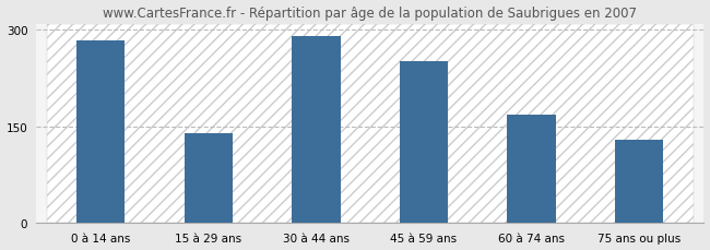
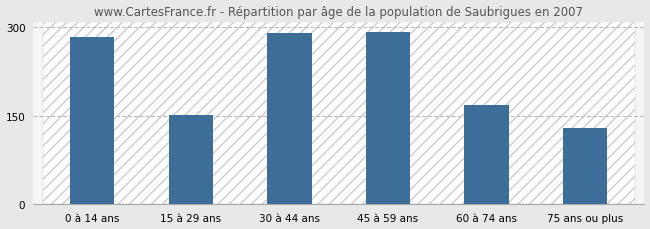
15 à 29 ans: 140 -> 151
45 à 59 ans: 252 -> 293
